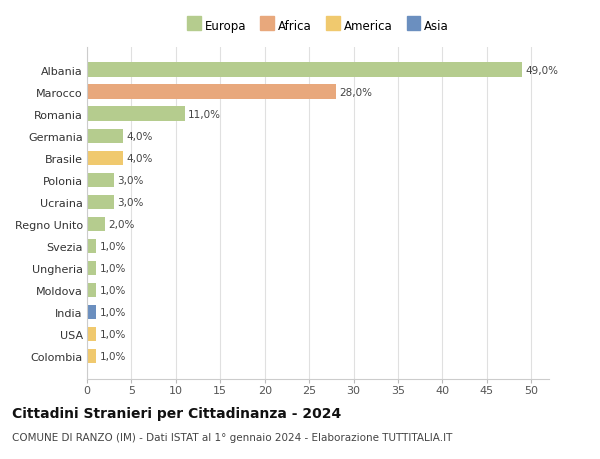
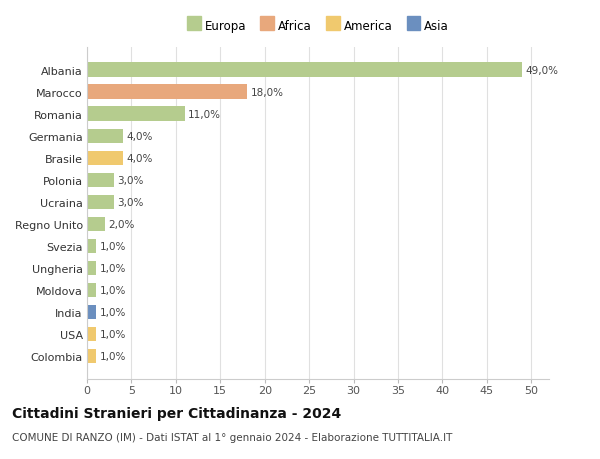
Marocco: 28,0% -> 18,0%
